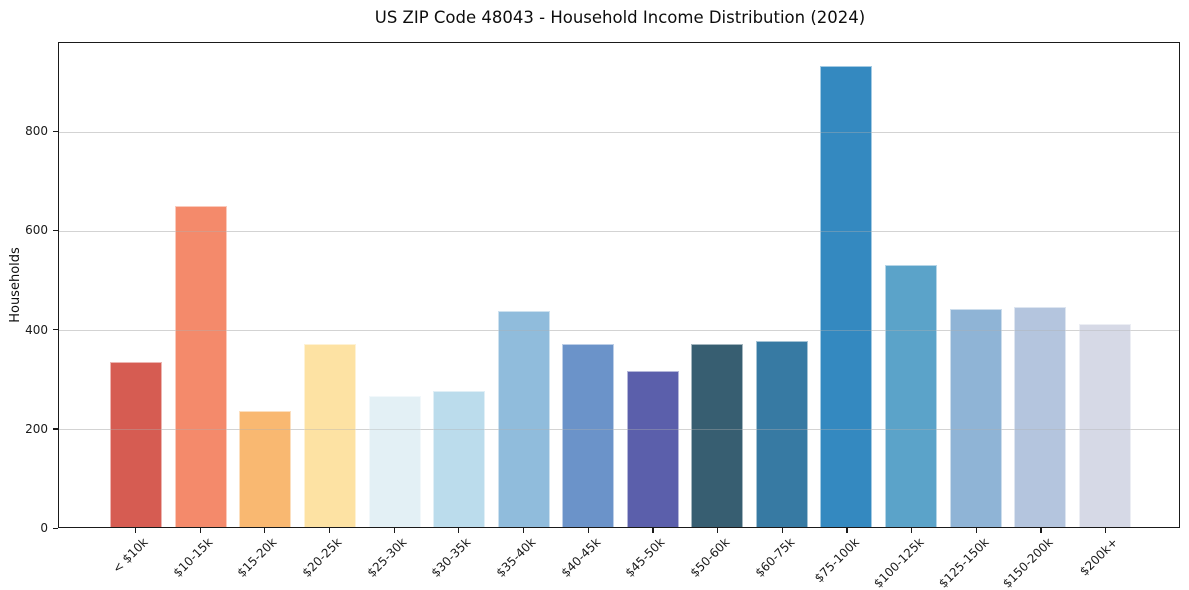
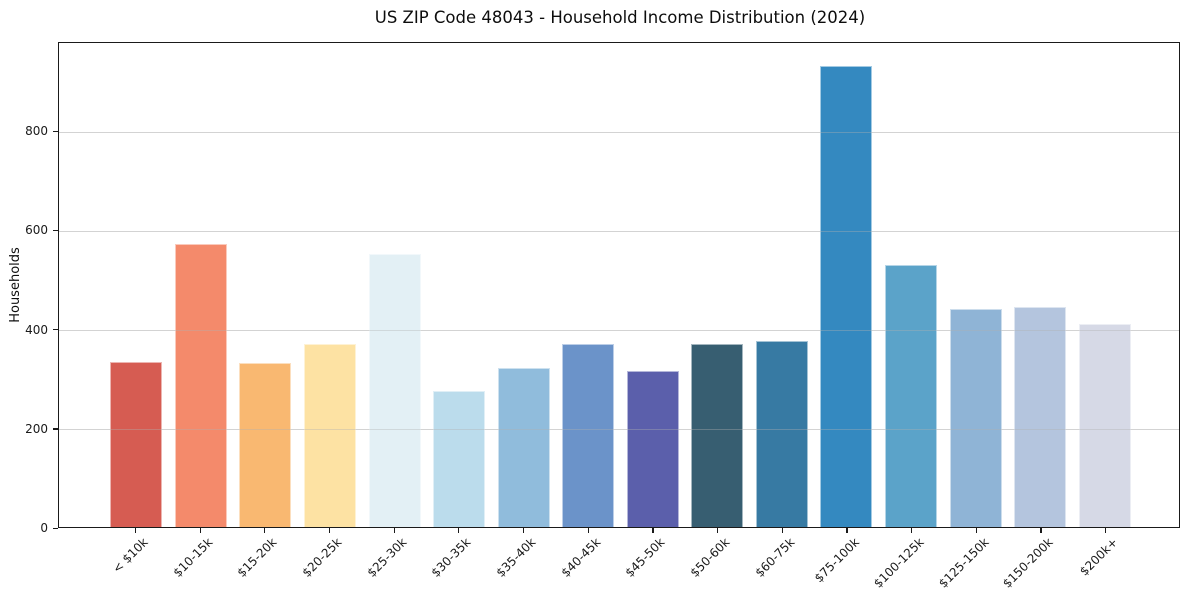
$10-15k: 650 -> 570
$15-20k: 230 -> 330
$25-30k: 260 -> 550
$35-40k: 440 -> 320
